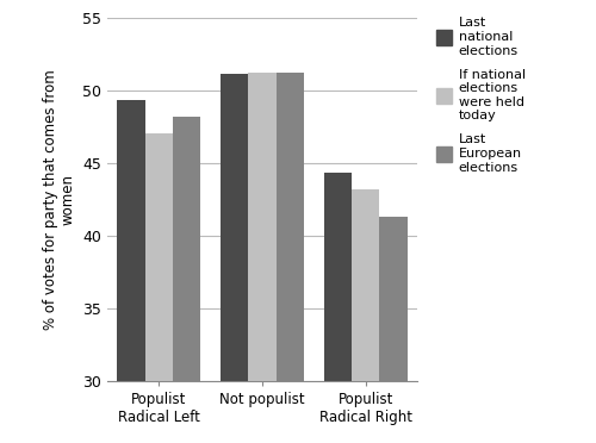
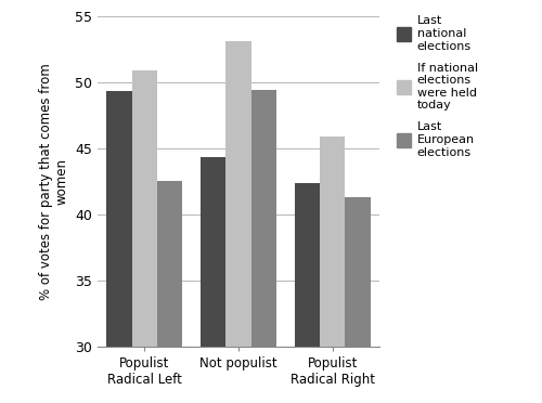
If national elections were held today/Populist Radical Left: 47.0 -> 50.9
Last European elections/Populist Radical Left: 48.2 -> 42.5
Last national elections/Not populist: 51.1 -> 44.3
If national elections were held today/Not populist: 51.2 -> 53.1
Last European elections/Not populist: 51.2 -> 49.4
Last national elections/Populist Radical Right: 44.3 -> 42.4
If national elections were held today/Populist Radical Right: 43.2 -> 45.9
